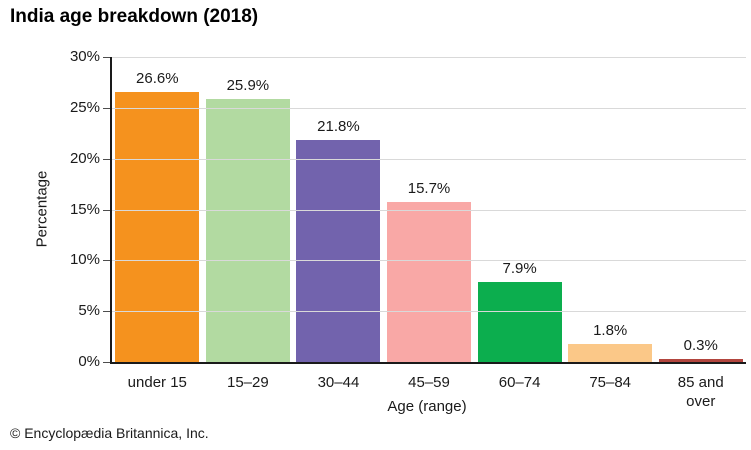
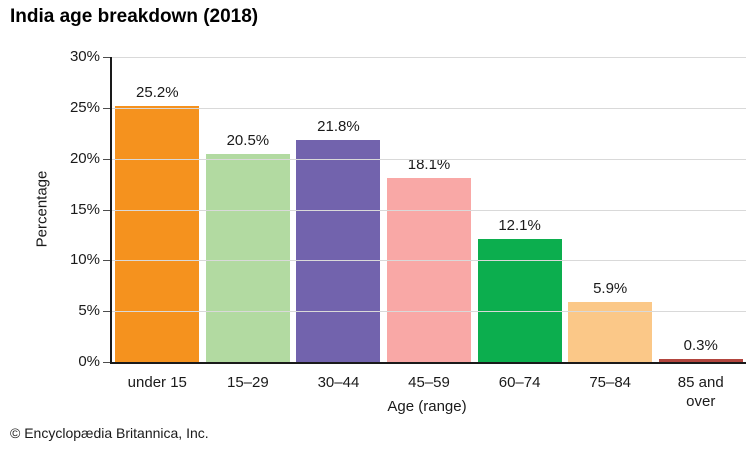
under 15: 26.6% -> 25.2%
15–29: 25.9% -> 20.5%
45–59: 15.7% -> 18.1%
60–74: 7.9% -> 12.1%
75–84: 1.8% -> 5.9%
